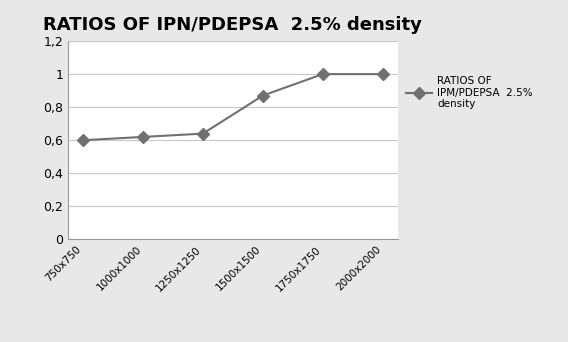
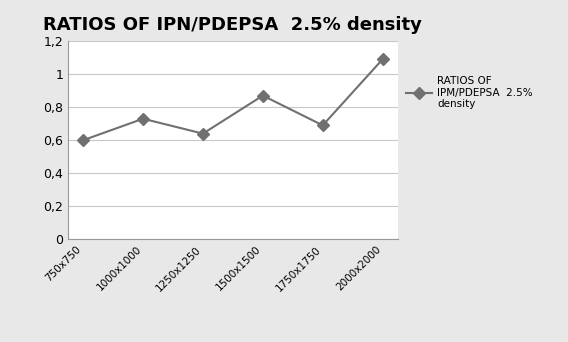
1000x1000: 0,62 -> 0,73
1750x1750: 1,00 -> 0,69
2000x2000: 1,00 -> 1,09
